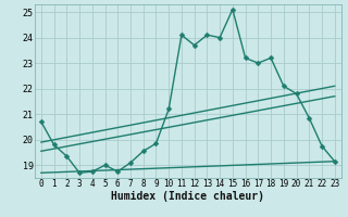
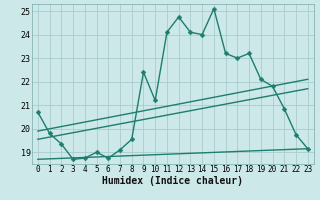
9: 19.85 -> 22.40
12: 23.70 -> 24.75
